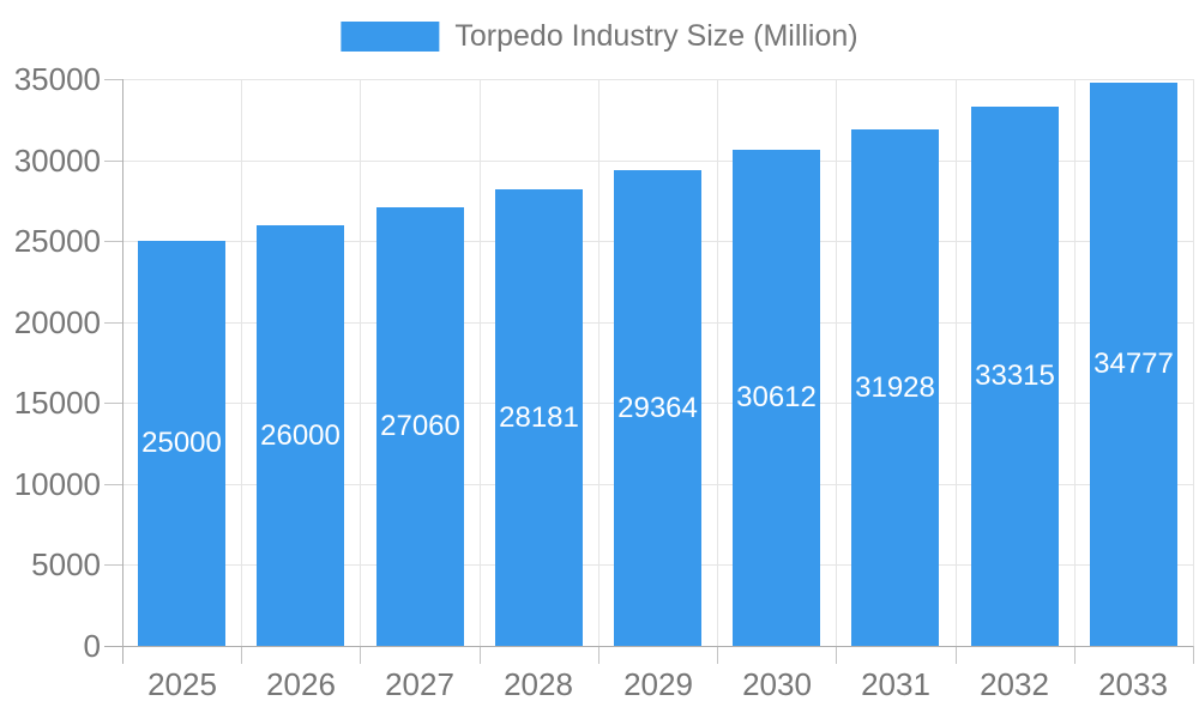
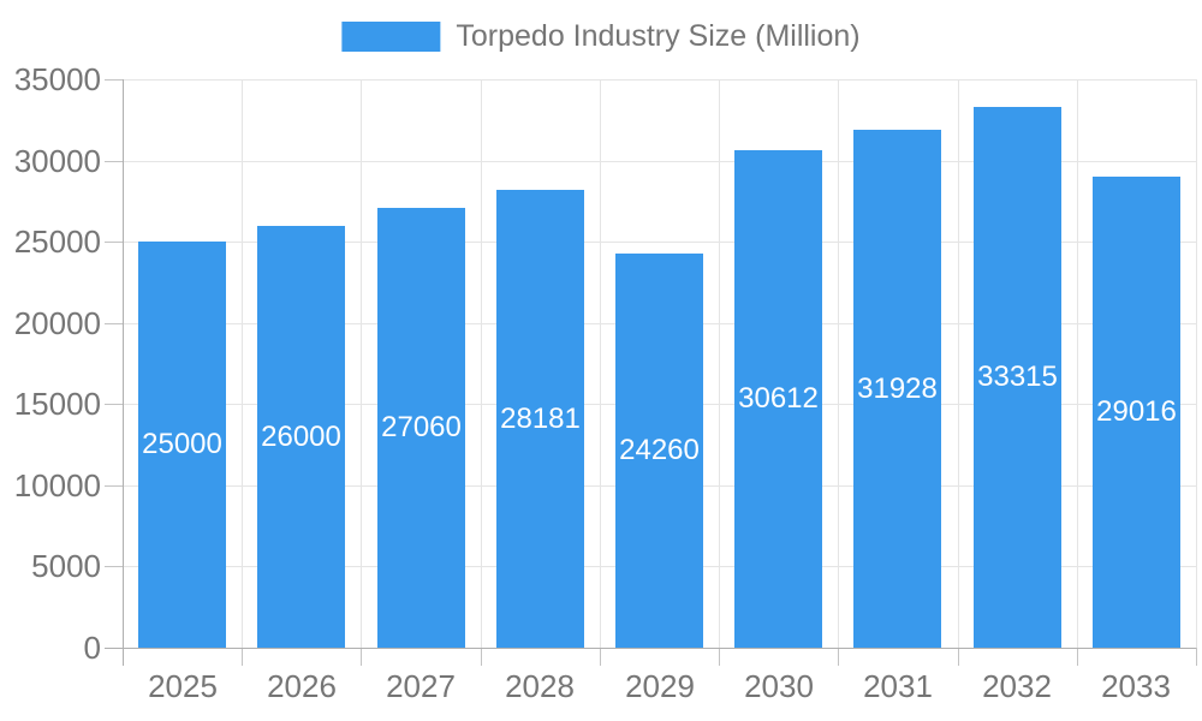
2029: 29364 -> 24260
2033: 34777 -> 29016
